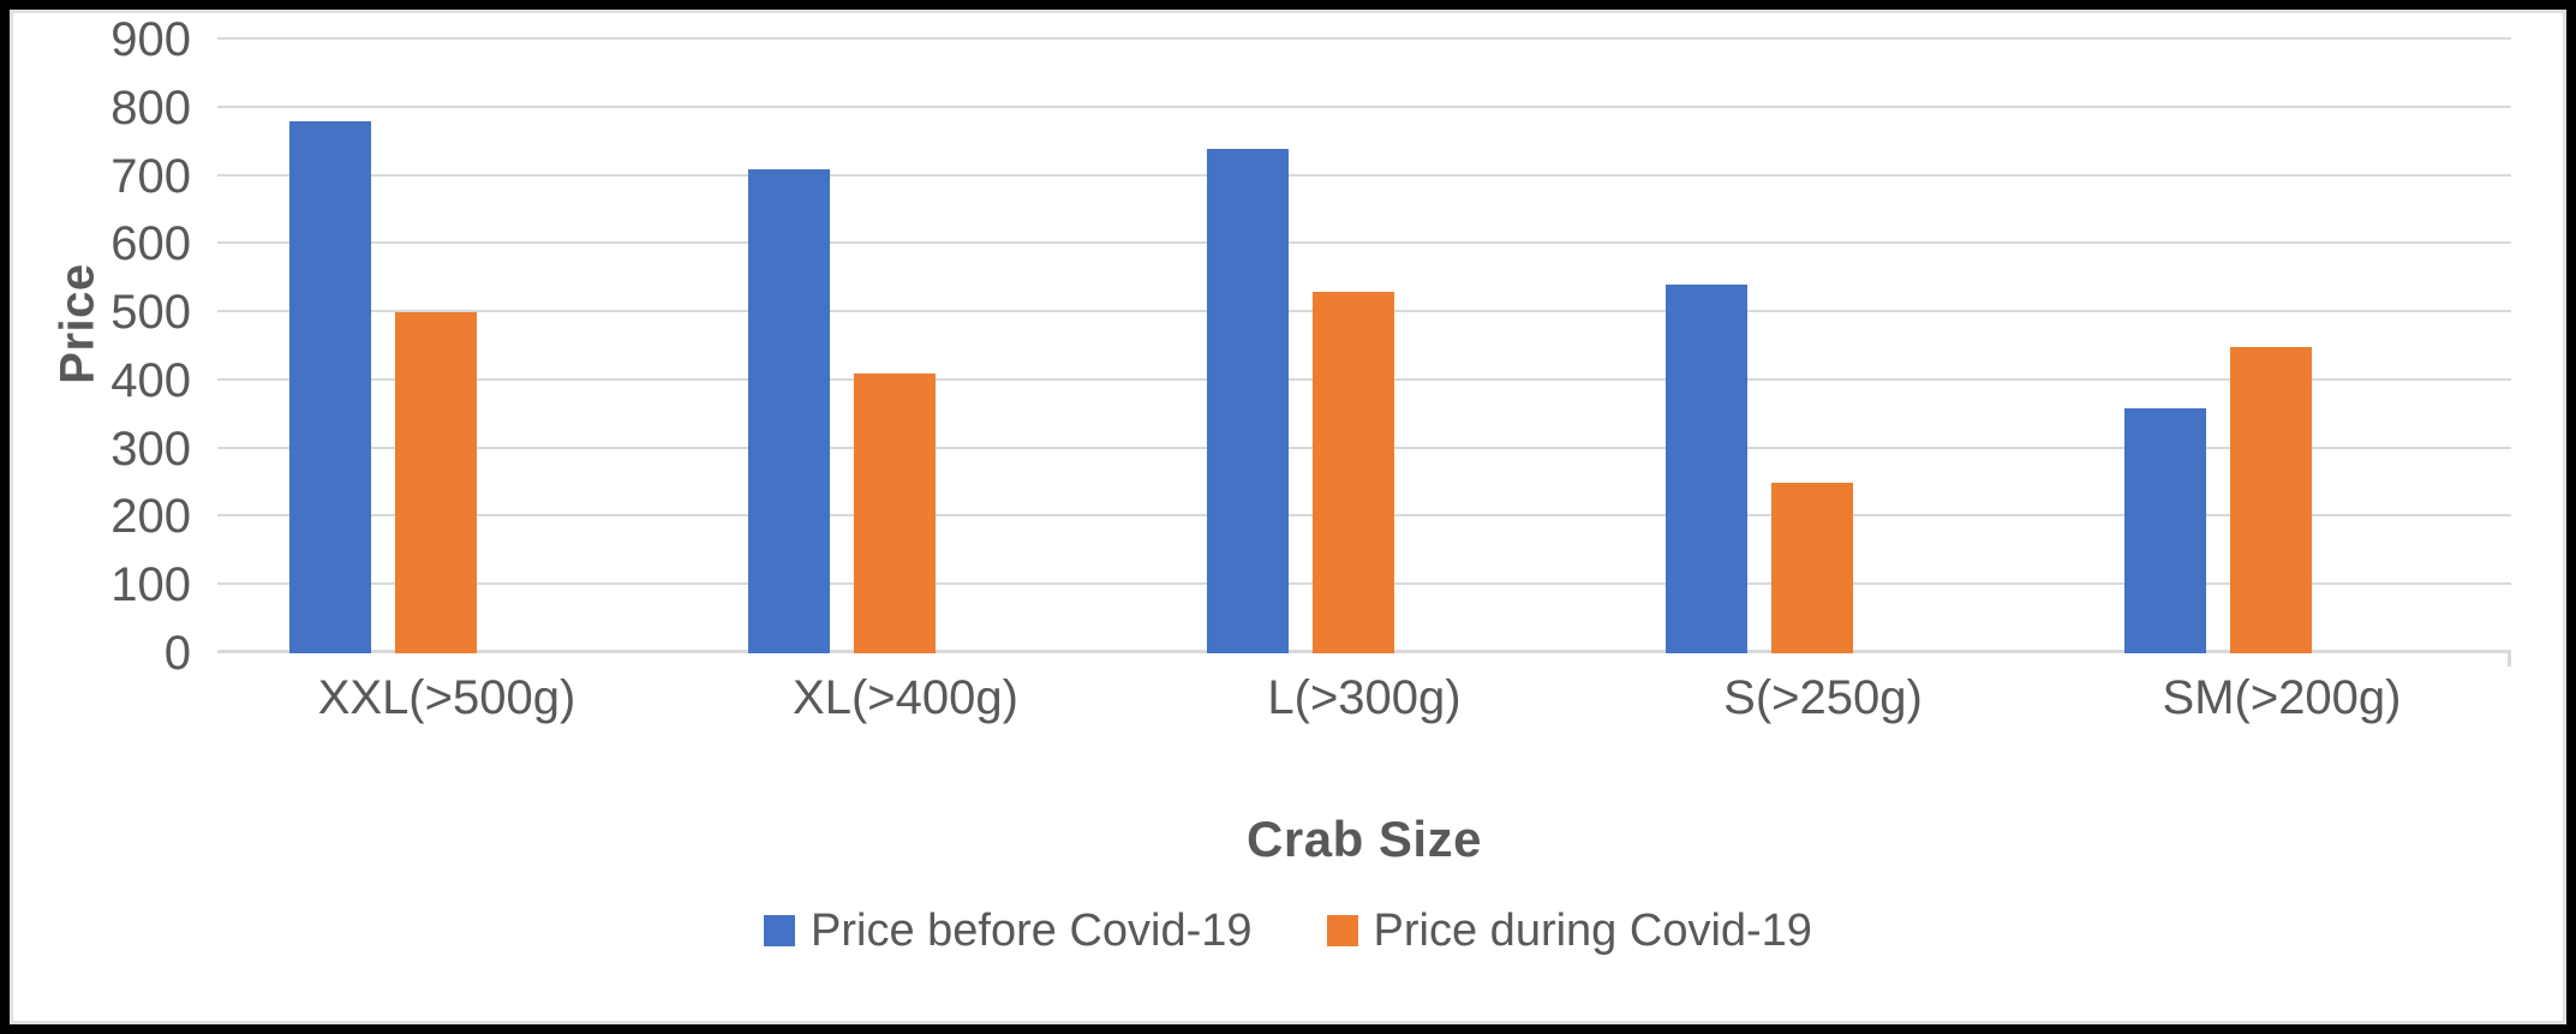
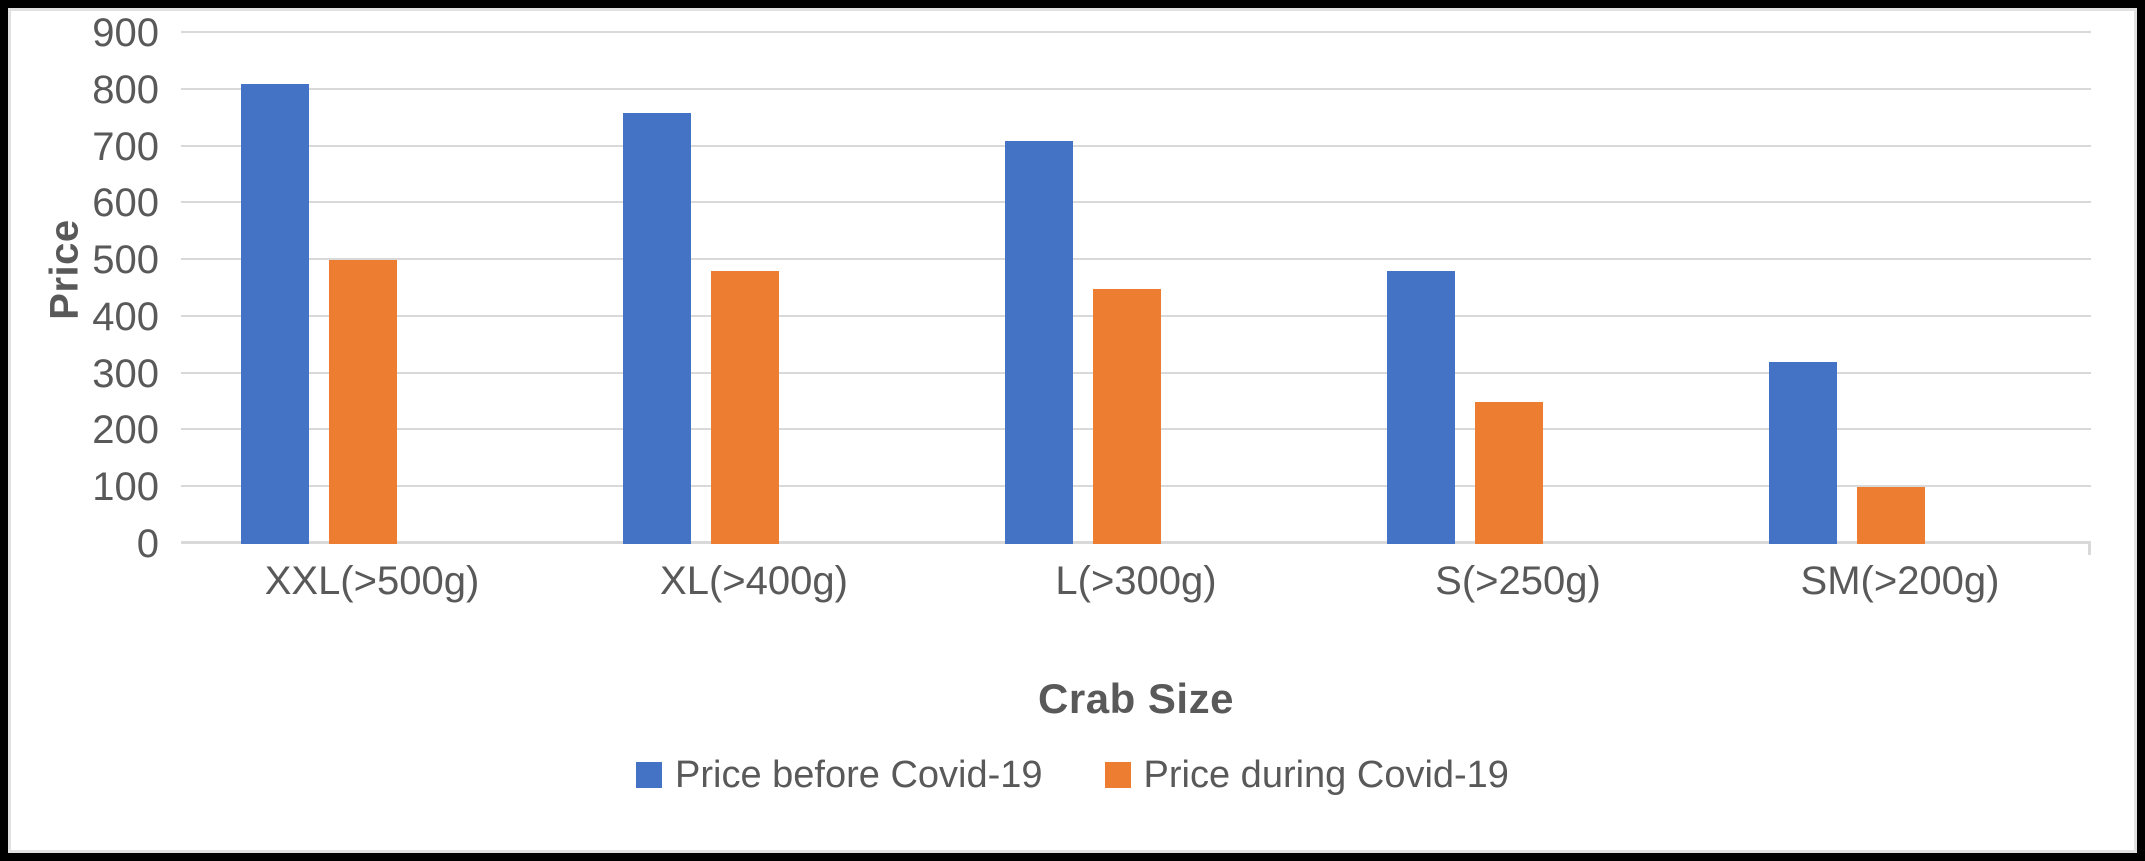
Price before Covid-19/XXL(>500g): 780 -> 810
Price before Covid-19/XL(>400g): 710 -> 760
Price during Covid-19/XL(>400g): 410 -> 480
Price before Covid-19/L(>300g): 740 -> 710
Price during Covid-19/L(>300g): 530 -> 450
Price before Covid-19/S(>250g): 540 -> 480
Price before Covid-19/SM(>200g): 360 -> 320
Price during Covid-19/SM(>200g): 450 -> 100
